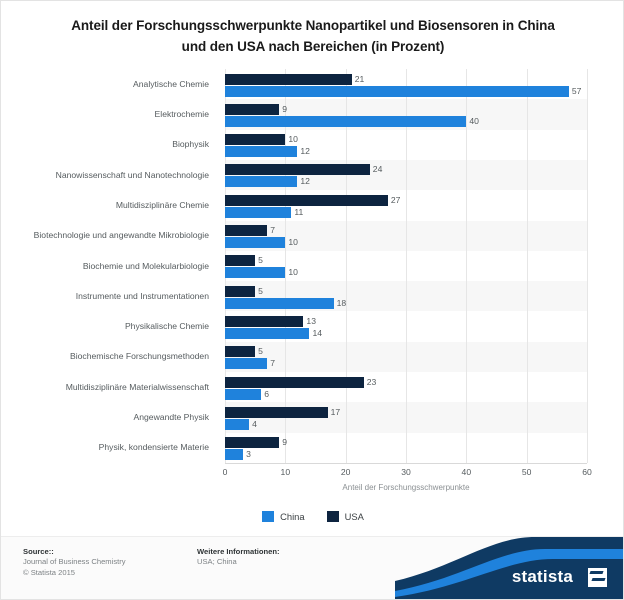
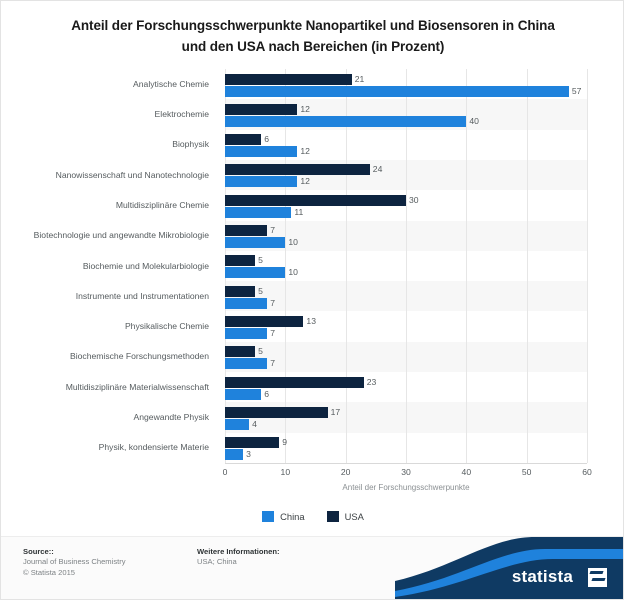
USA/Elektrochemie: 9 -> 12
USA/Biophysik: 10 -> 6
USA/Multidisziplinäre Chemie: 27 -> 30
China/Instrumente und Instrumentationen: 18 -> 7
China/Physikalische Chemie: 14 -> 7
